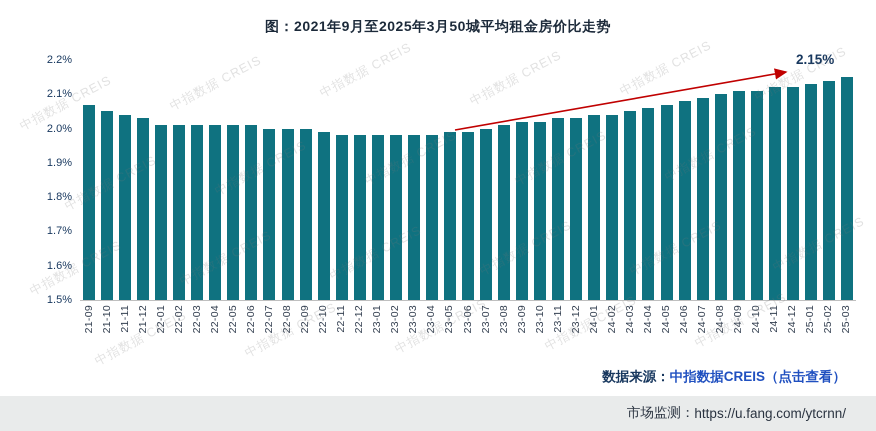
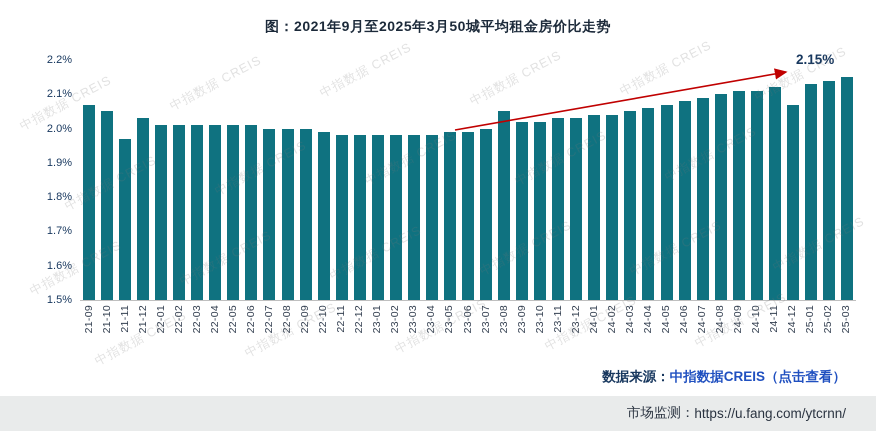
21-11: 2.04% -> 1.97%
23-08: 2.01% -> 2.05%
24-12: 2.12% -> 2.07%
